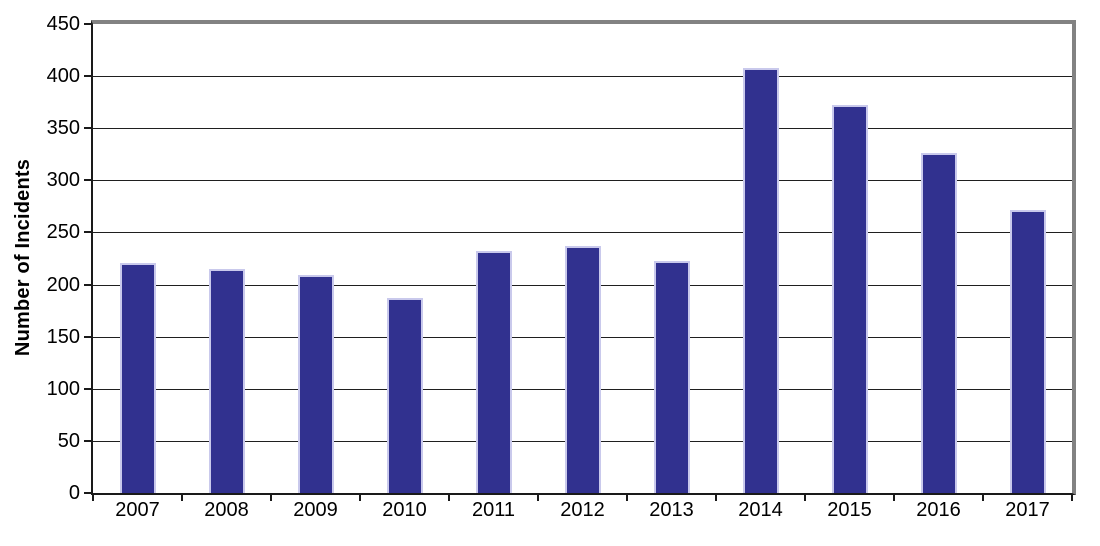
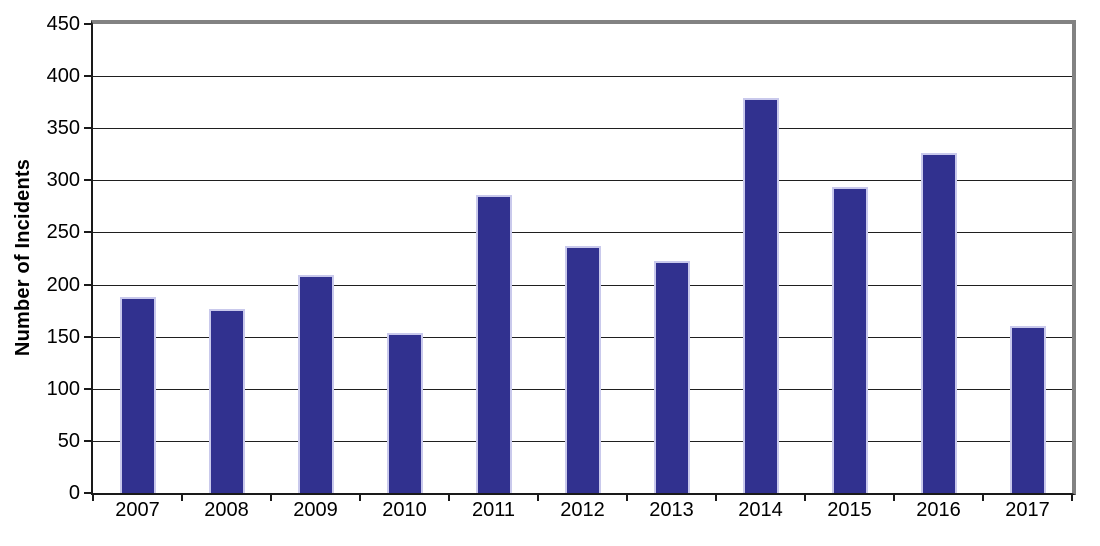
2007: 221 -> 188
2008: 215 -> 177
2010: 187 -> 154
2011: 232 -> 286
2014: 408 -> 379
2015: 372 -> 294
2017: 272 -> 160
